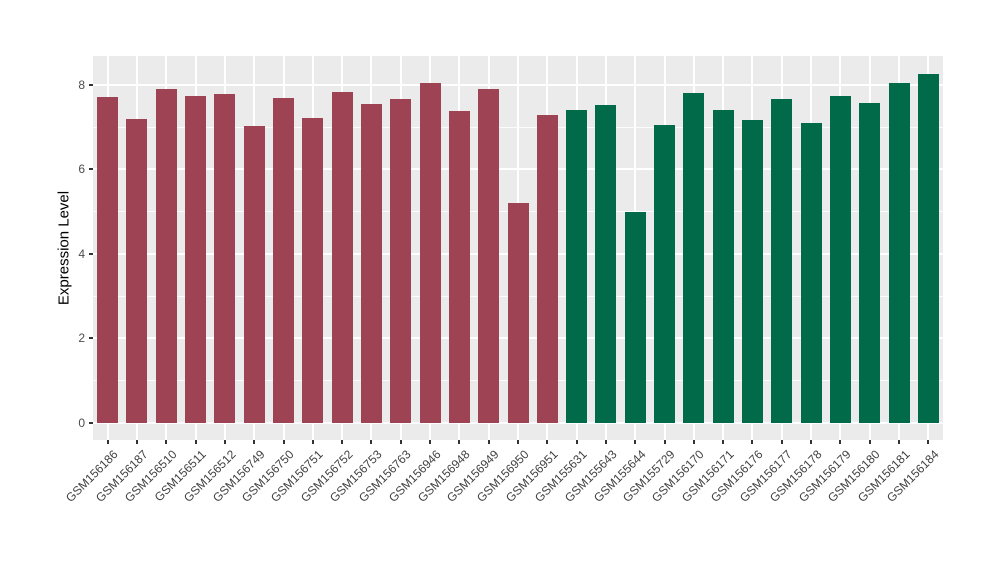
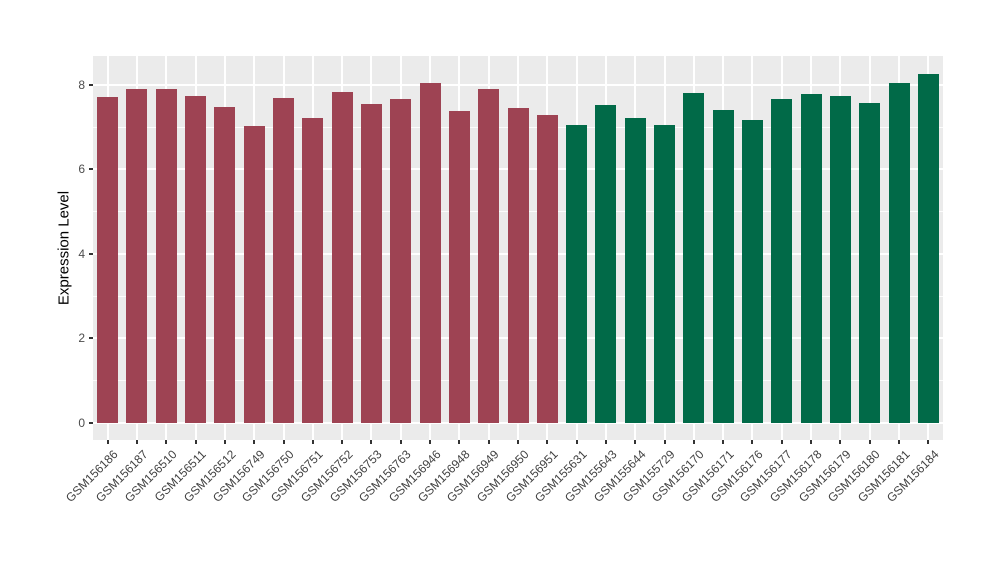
GSM156187: 7.2 -> 7.9
GSM156512: 7.8 -> 7.5
GSM156950: 5.2 -> 7.5
GSM155631: 7.4 -> 7.1
GSM155644: 5.0 -> 7.2
GSM156178: 7.1 -> 7.8
